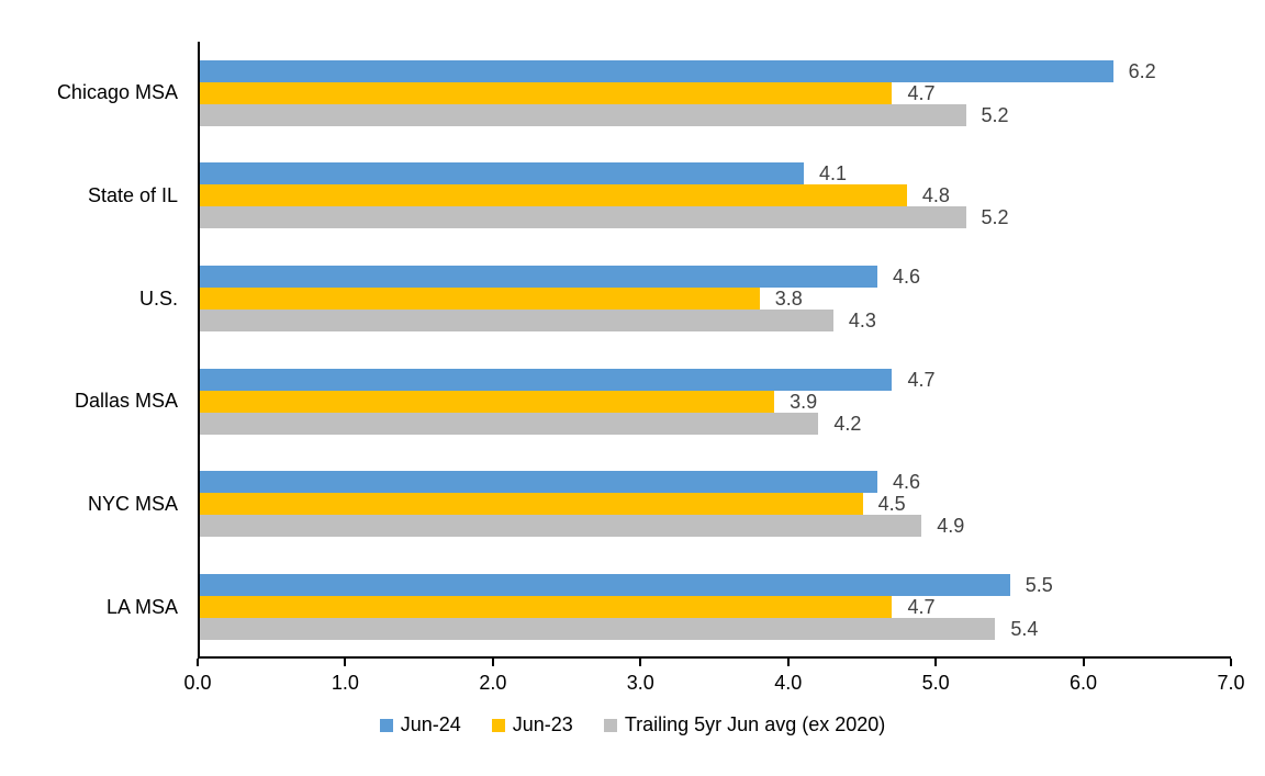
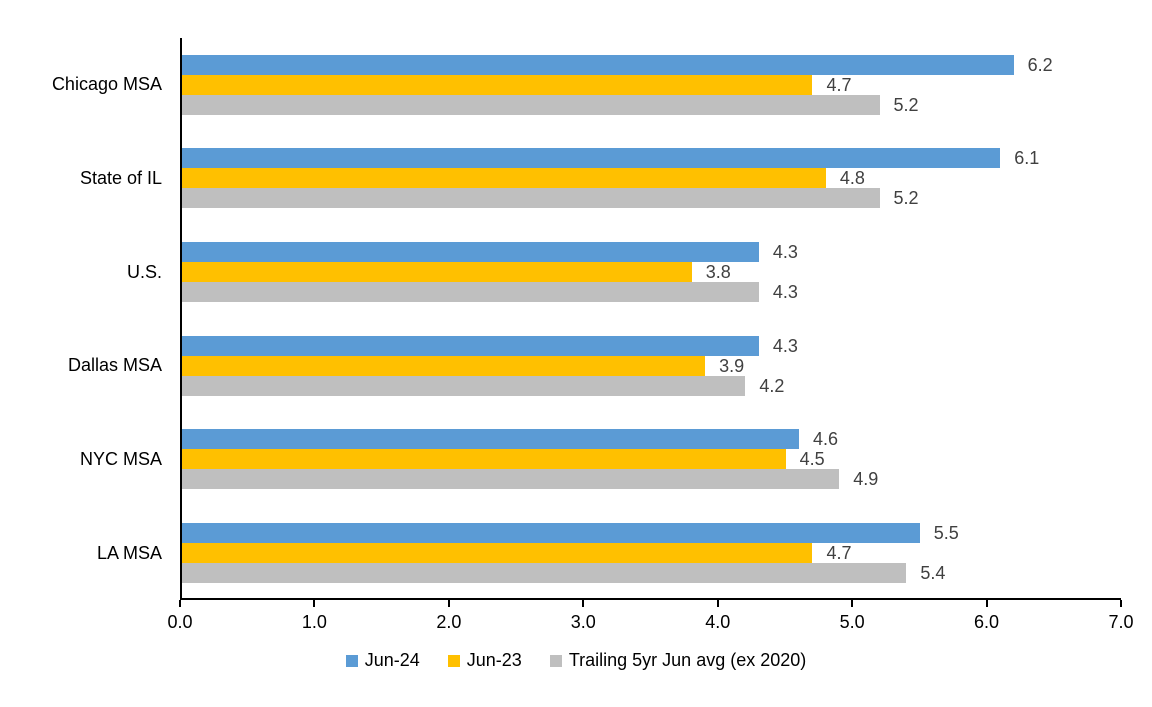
Jun-24/State of IL: 4.1 -> 6.1
Jun-24/U.S.: 4.6 -> 4.3
Jun-24/Dallas MSA: 4.7 -> 4.3
